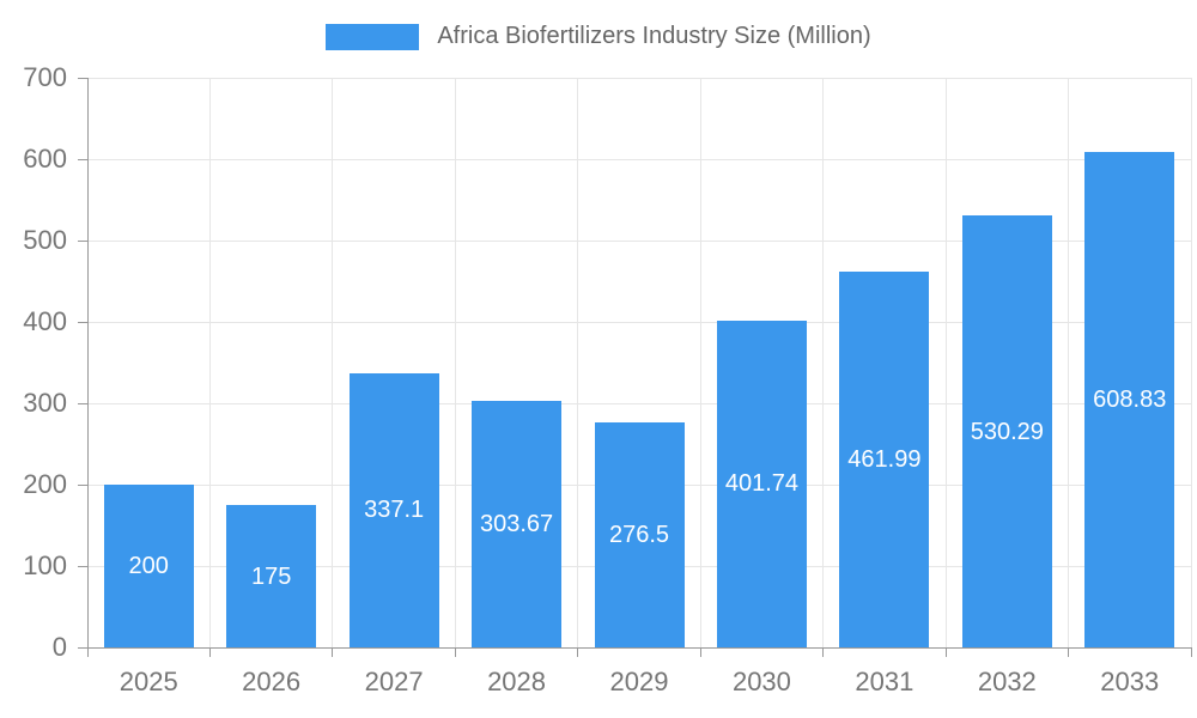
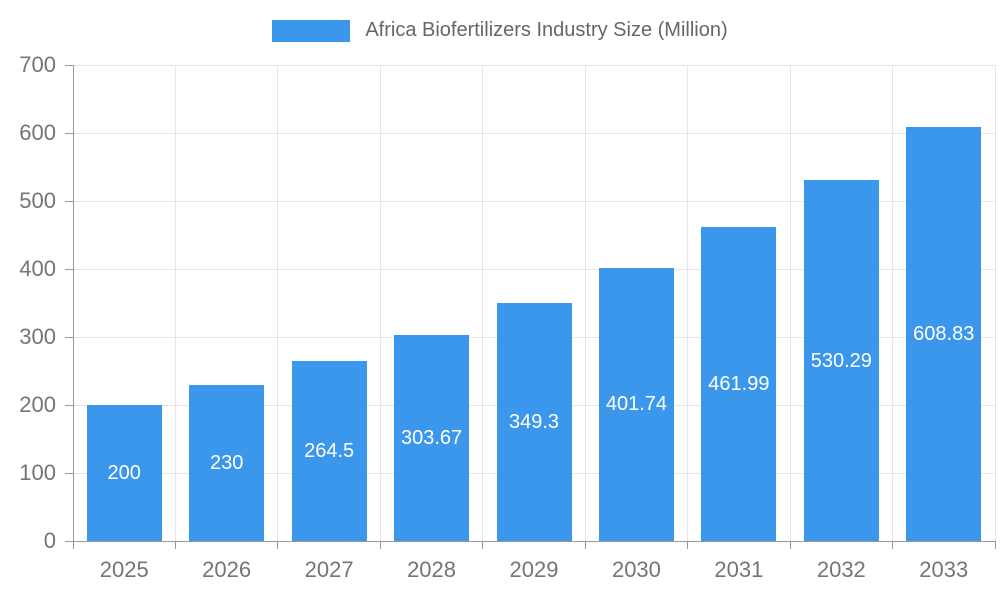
2026: 175 -> 230
2027: 337.1 -> 264.5
2029: 276.5 -> 349.3
